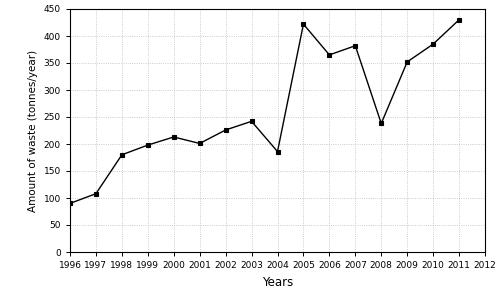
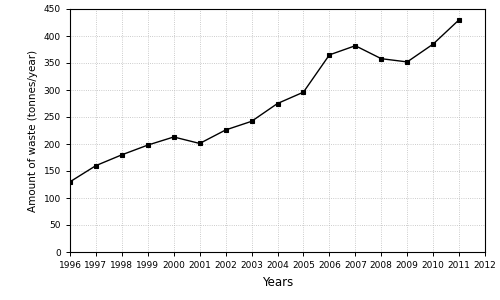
1996: 90 -> 130
1997: 108 -> 160
2004: 186 -> 275
2005: 422 -> 296
2008: 238 -> 358
